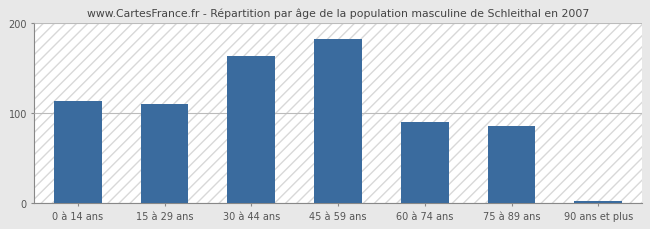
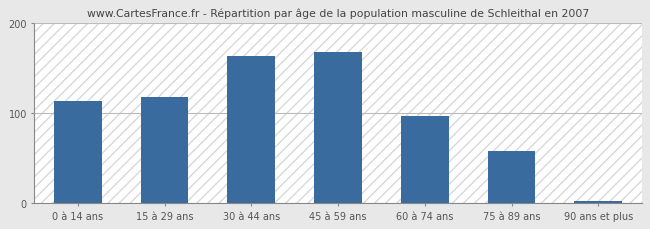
15 à 29 ans: 110 -> 118
45 à 59 ans: 182 -> 168
60 à 74 ans: 90 -> 97
75 à 89 ans: 86 -> 58
